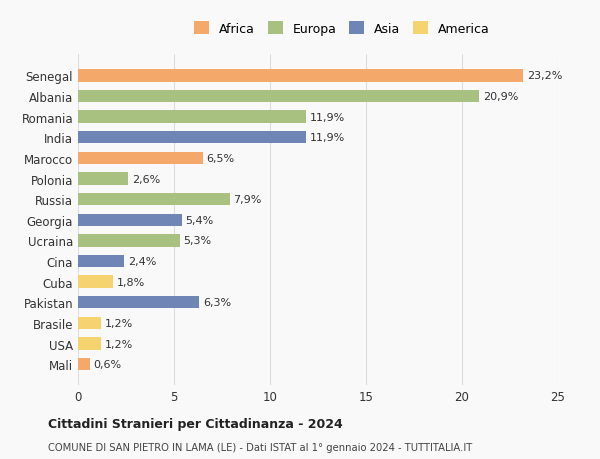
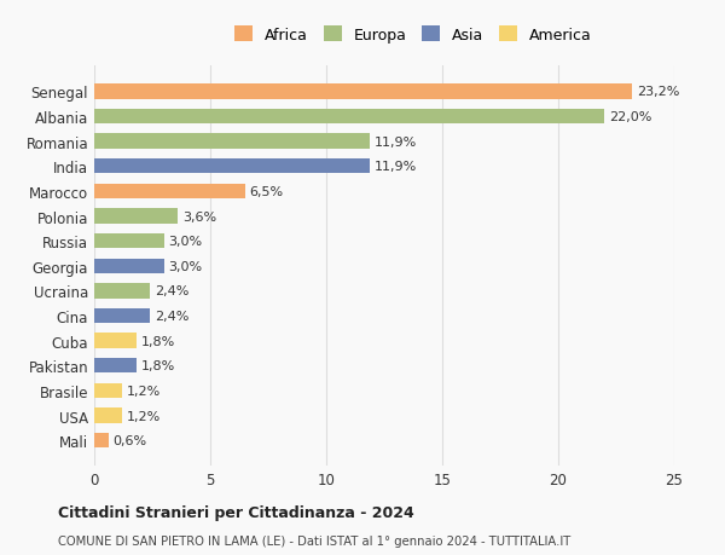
Albania: 20,9% -> 22,0%
Polonia: 2,6% -> 3,6%
Russia: 7,9% -> 3,0%
Georgia: 5,4% -> 3,0%
Ucraina: 5,3% -> 2,4%
Pakistan: 6,3% -> 1,8%
